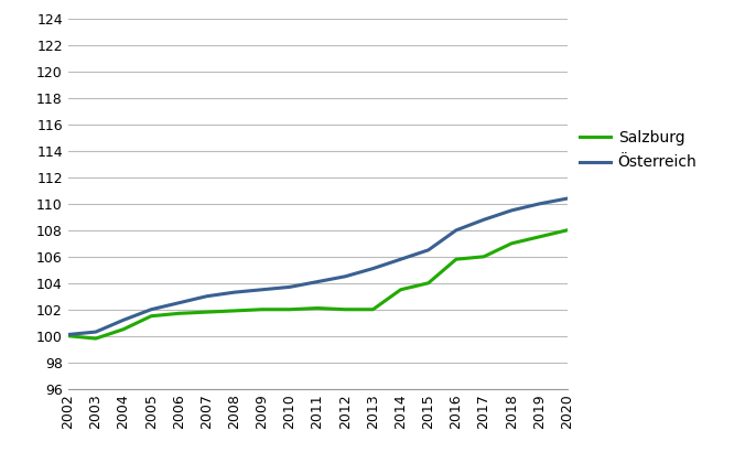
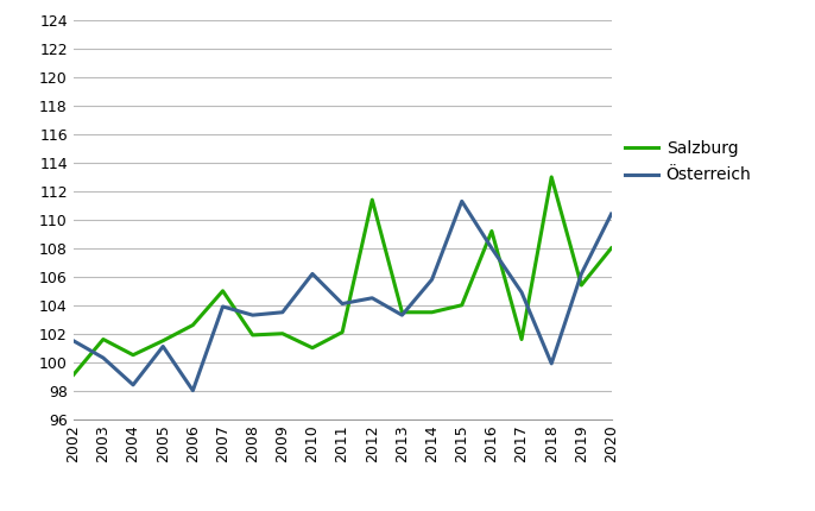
Salzburg/2002: 100.0 -> 99.1
Österreich/2002: 100.1 -> 101.5
Salzburg/2003: 99.8 -> 101.6
Österreich/2004: 101.2 -> 98.4
Österreich/2005: 102.0 -> 101.1
Salzburg/2006: 101.7 -> 102.6
Österreich/2006: 102.5 -> 98.0
Salzburg/2007: 101.8 -> 105.0
Österreich/2007: 103.0 -> 103.9
Salzburg/2010: 102.0 -> 101.0
Österreich/2010: 103.7 -> 106.2
Salzburg/2012: 102.0 -> 111.4
Salzburg/2013: 102.0 -> 103.5
Österreich/2013: 105.1 -> 103.3
Österreich/2015: 106.5 -> 111.3
Salzburg/2016: 105.8 -> 109.2
Salzburg/2017: 106.0 -> 101.6
Österreich/2017: 108.8 -> 104.9
Salzburg/2018: 107.0 -> 113.0
Österreich/2018: 109.5 -> 99.9
Salzburg/2019: 107.5 -> 105.4
Österreich/2019: 110.0 -> 106.2
